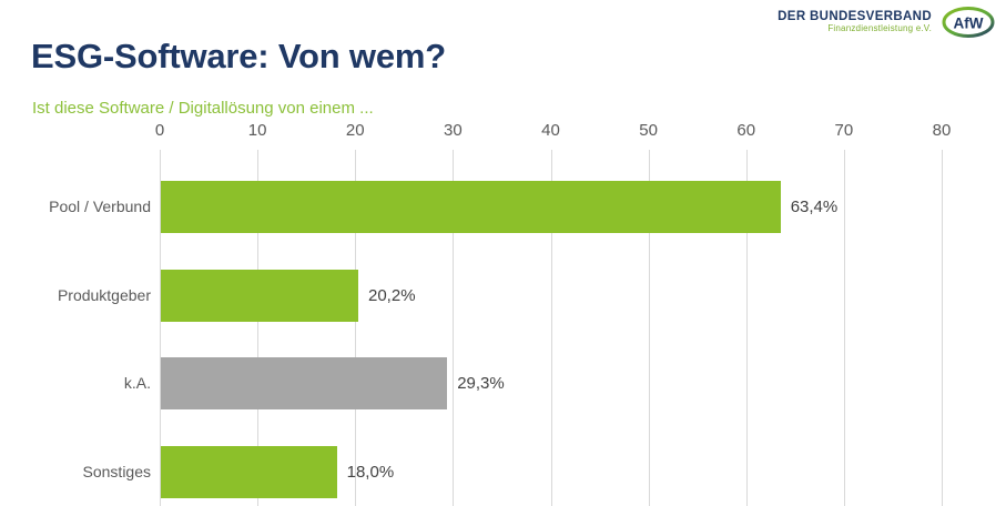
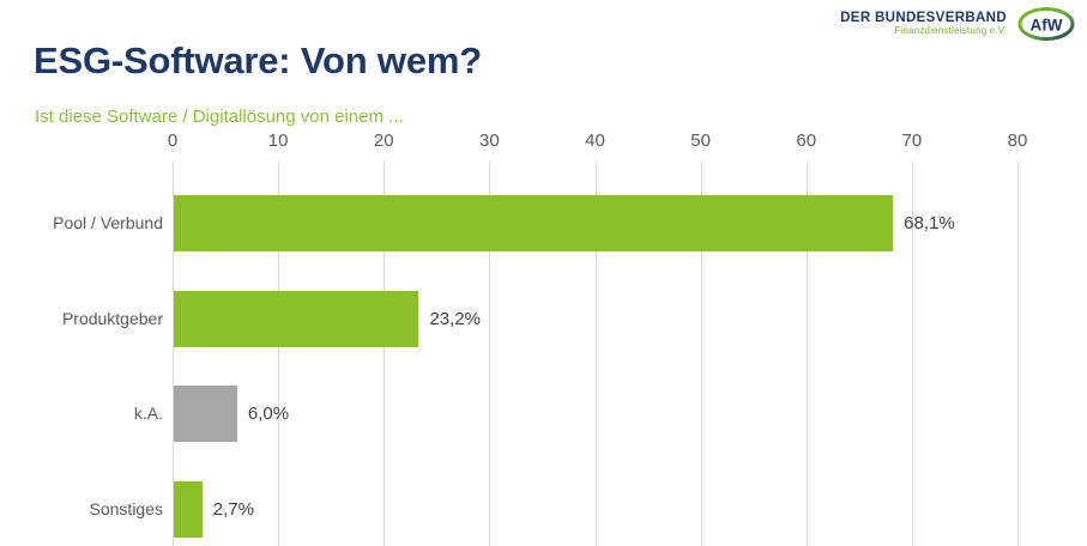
Pool / Verbund: 63,4% -> 68,1%
Produktgeber: 20,2% -> 23,2%
k.A.: 29,3% -> 6,0%
Sonstiges: 18,0% -> 2,7%
